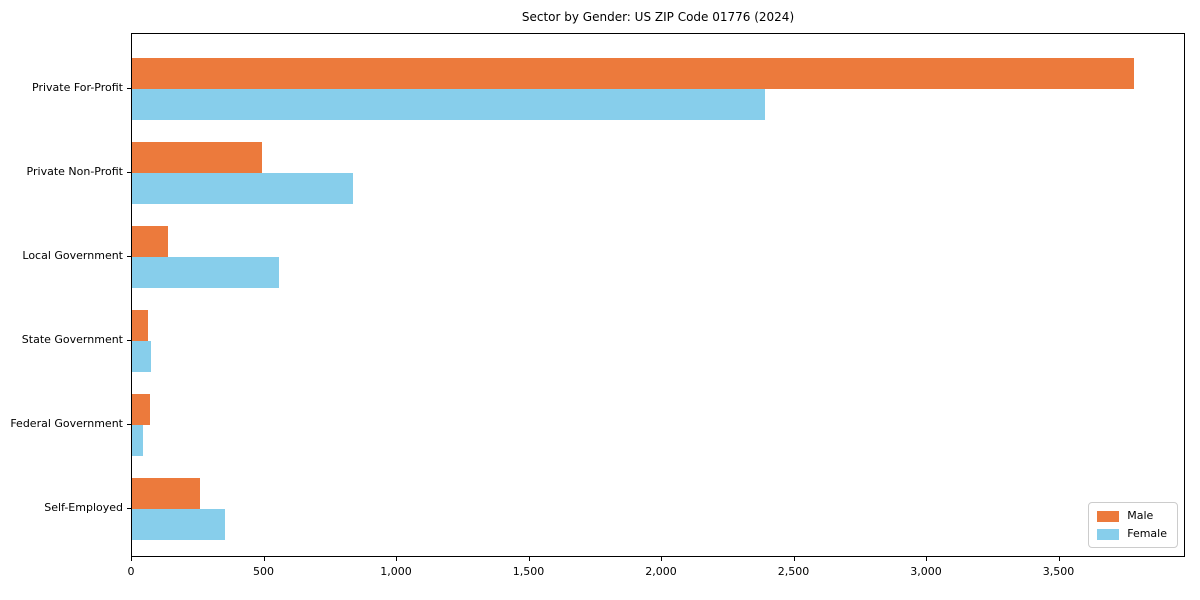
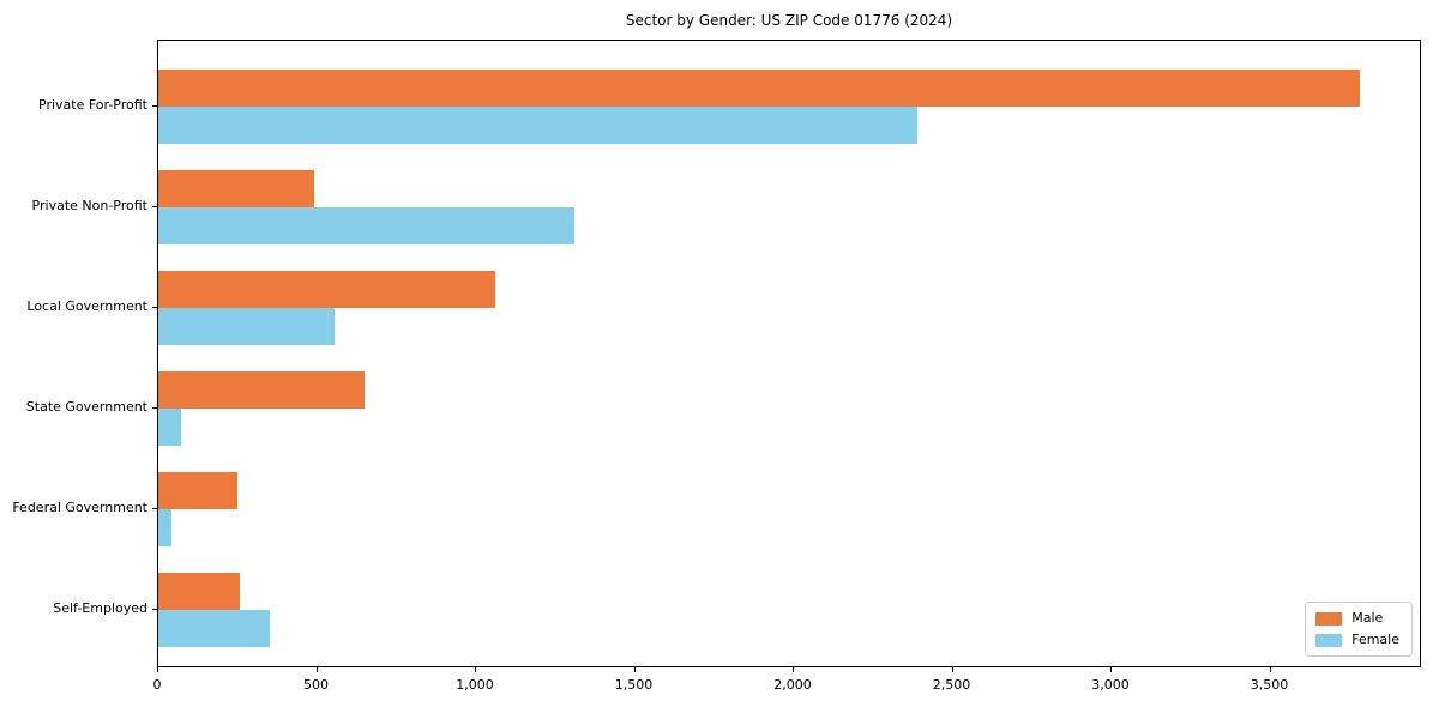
Female/Private Non-Profit: 840 -> 1310
Male/Local Government: 140 -> 1060
Male/State Government: 60 -> 650
Male/Federal Government: 70 -> 250
